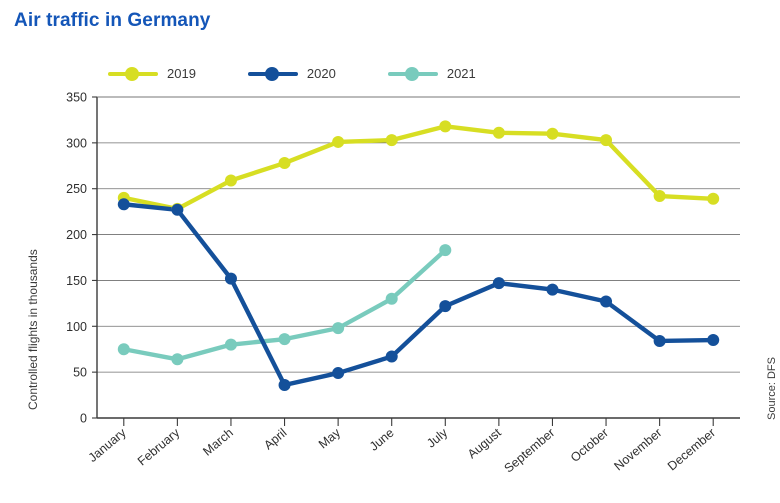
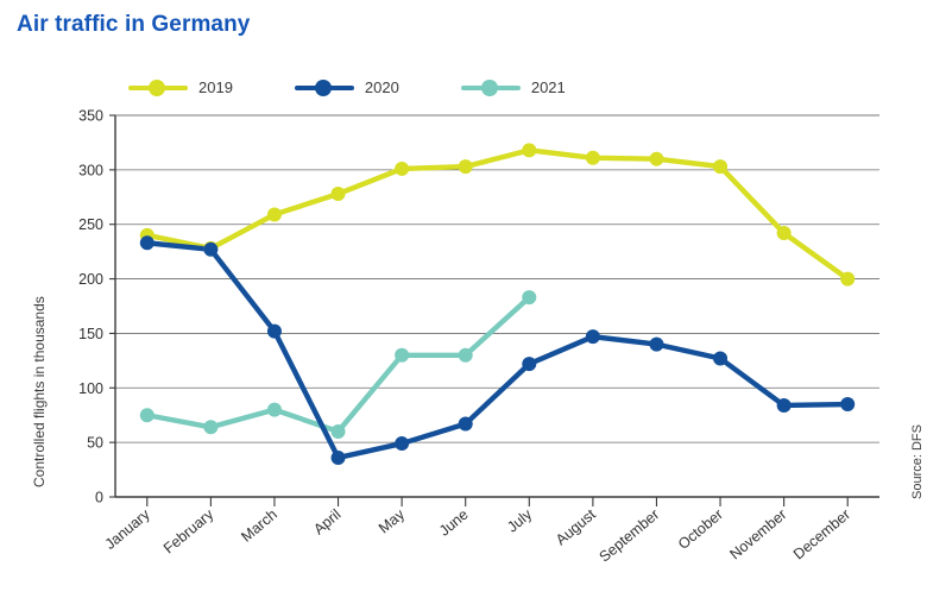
2021/April: 90 -> 60
2021/May: 100 -> 130
2019/December: 240 -> 200
